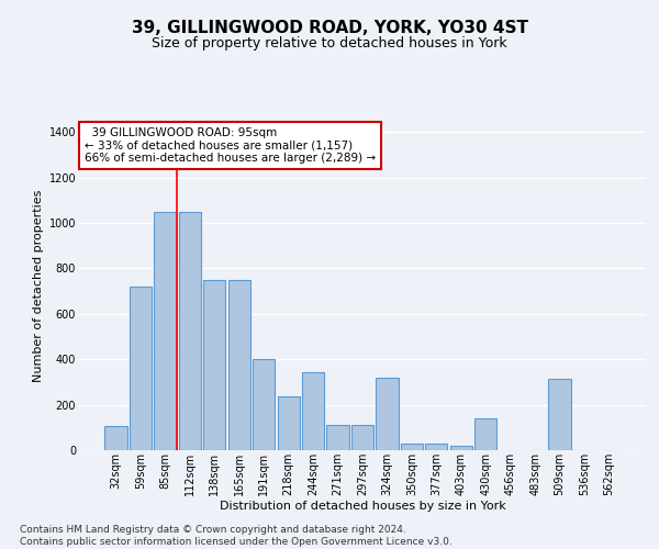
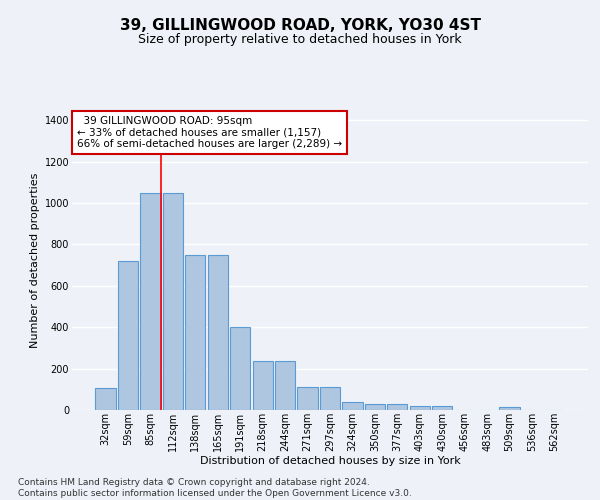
244sqm: 345 -> 235
324sqm: 320 -> 40
430sqm: 140 -> 20
509sqm: 315 -> 15
